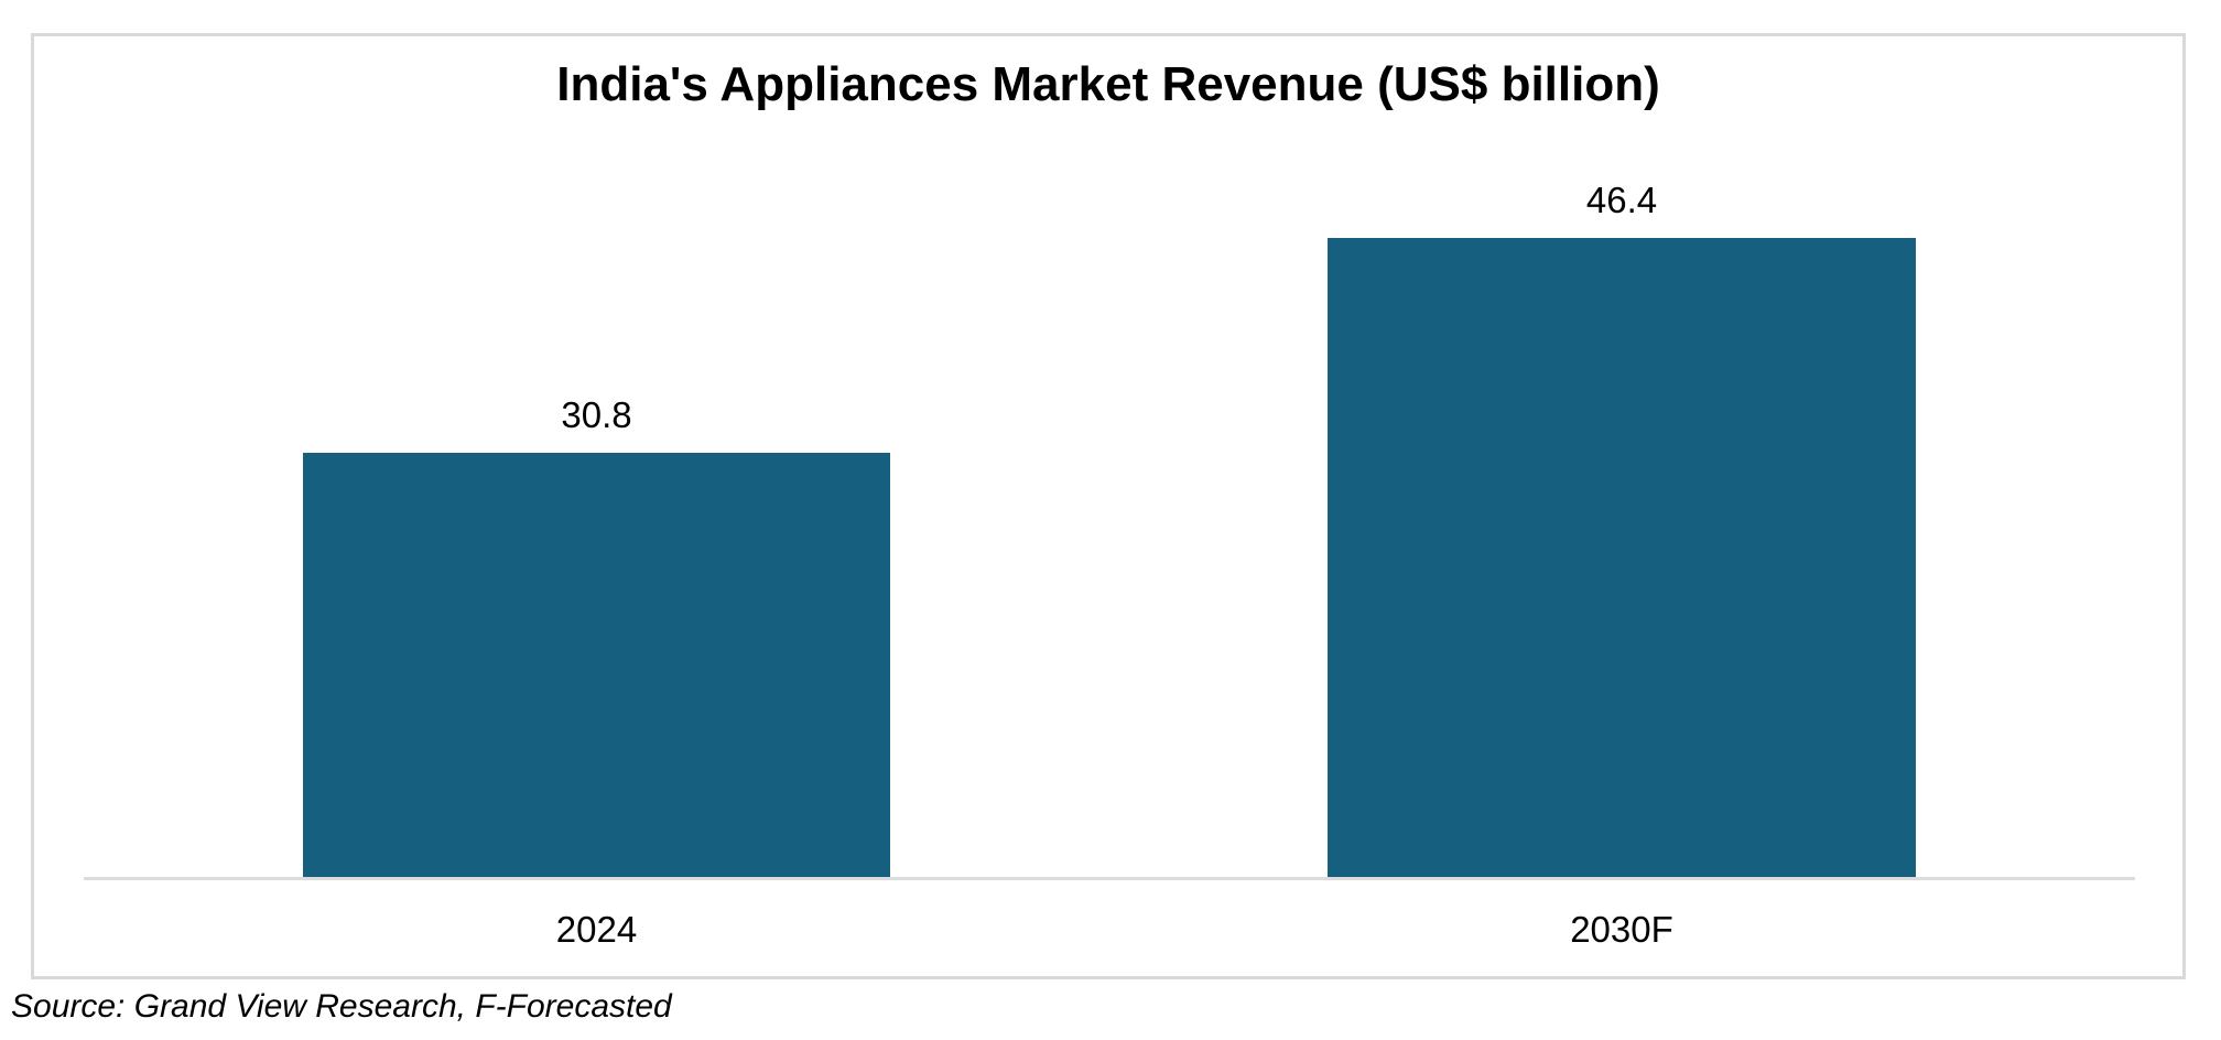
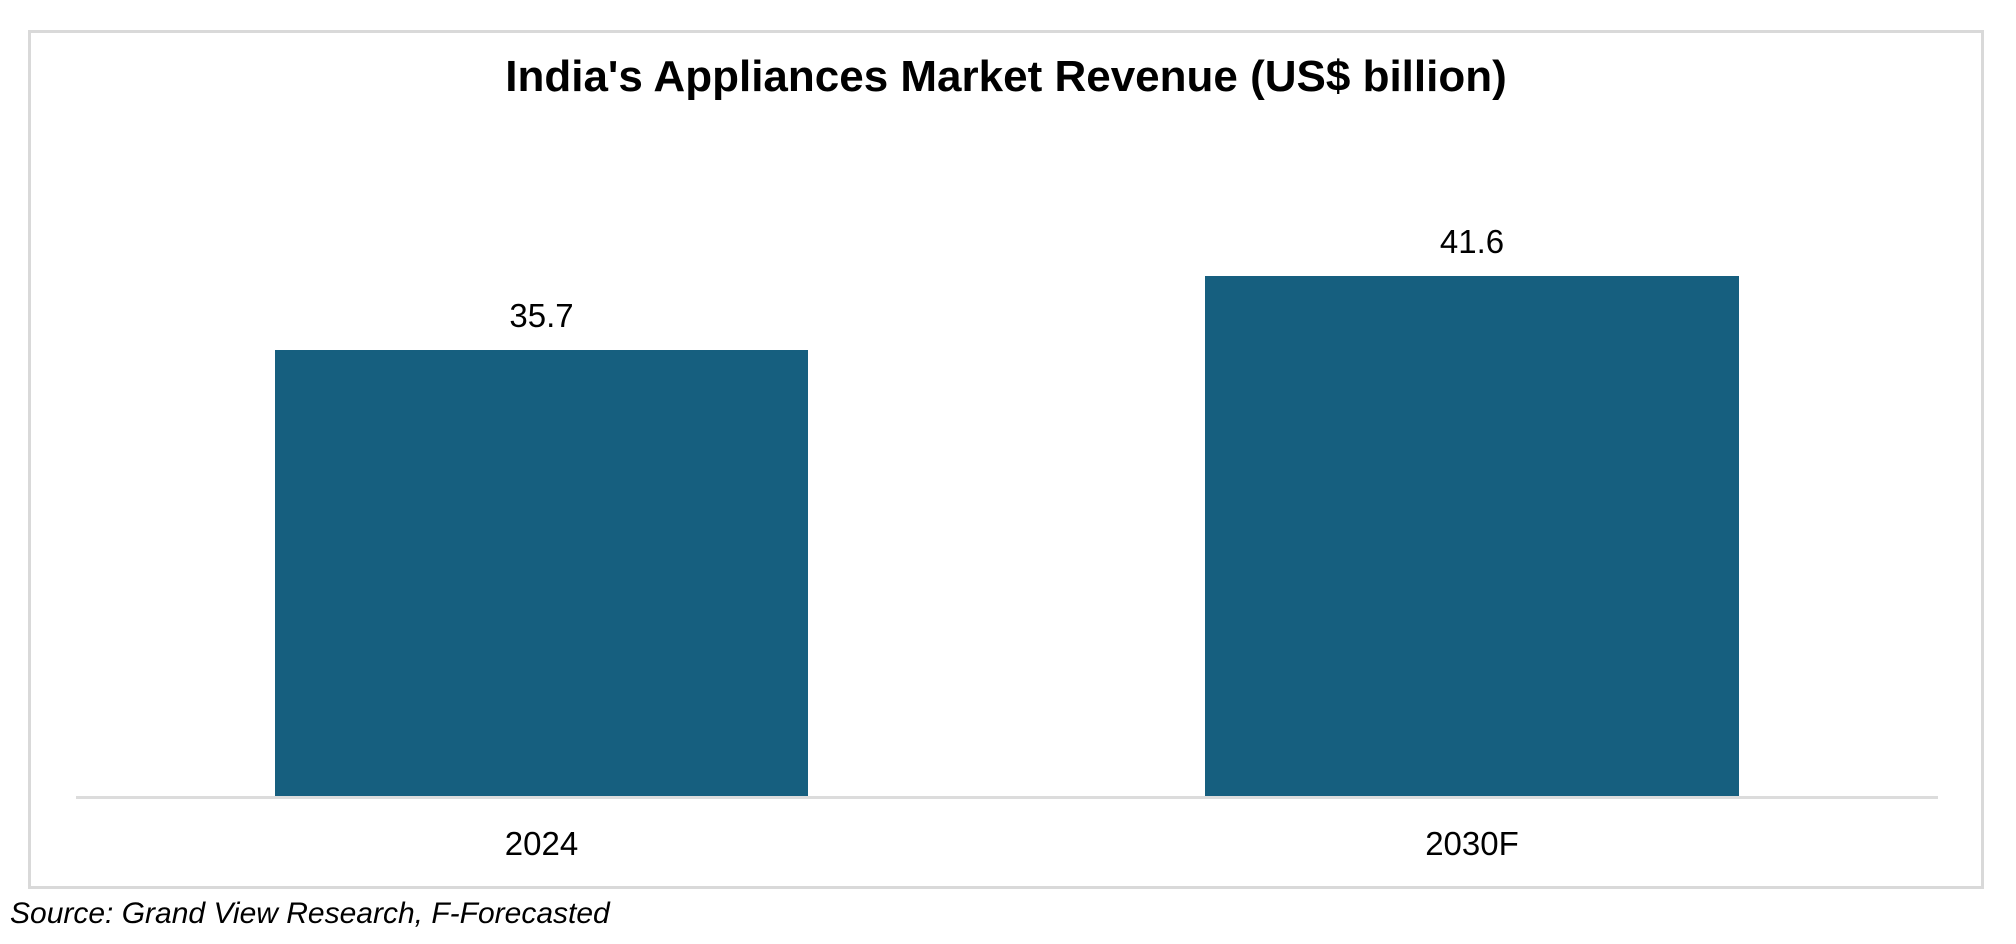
2024: 30.8 -> 35.7
2030F: 46.4 -> 41.6
